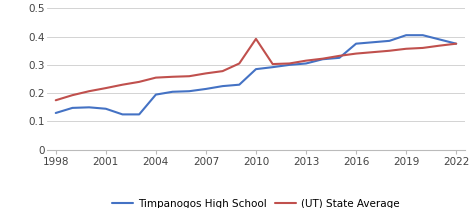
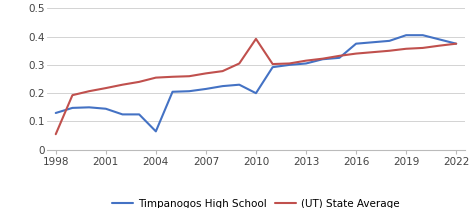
(UT) State Average/1998: 0.175 -> 0.055
Timpanogos High School/2004: 0.195 -> 0.065
Timpanogos High School/2010: 0.285 -> 0.200
